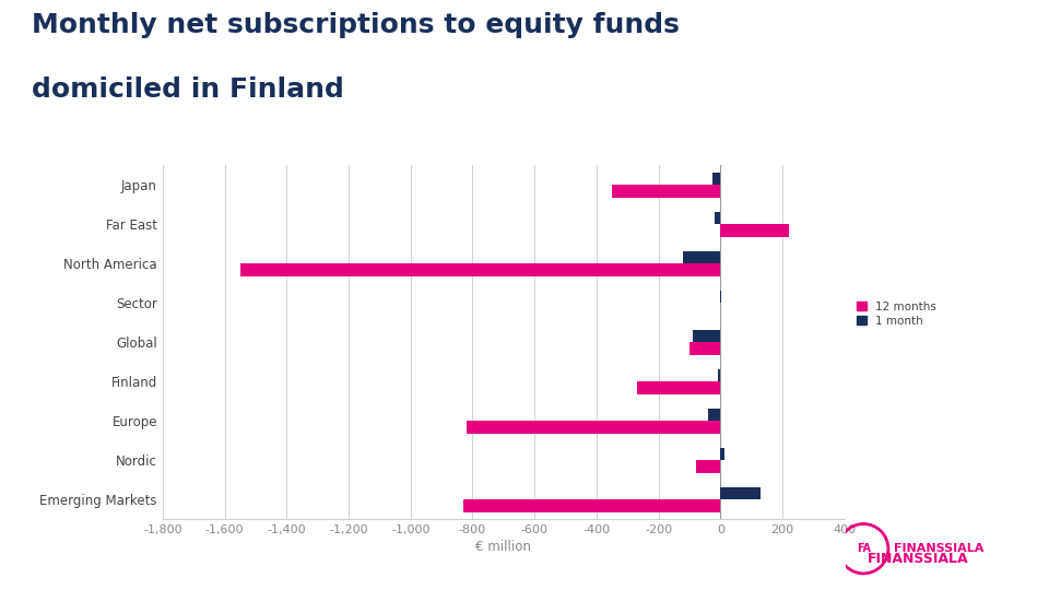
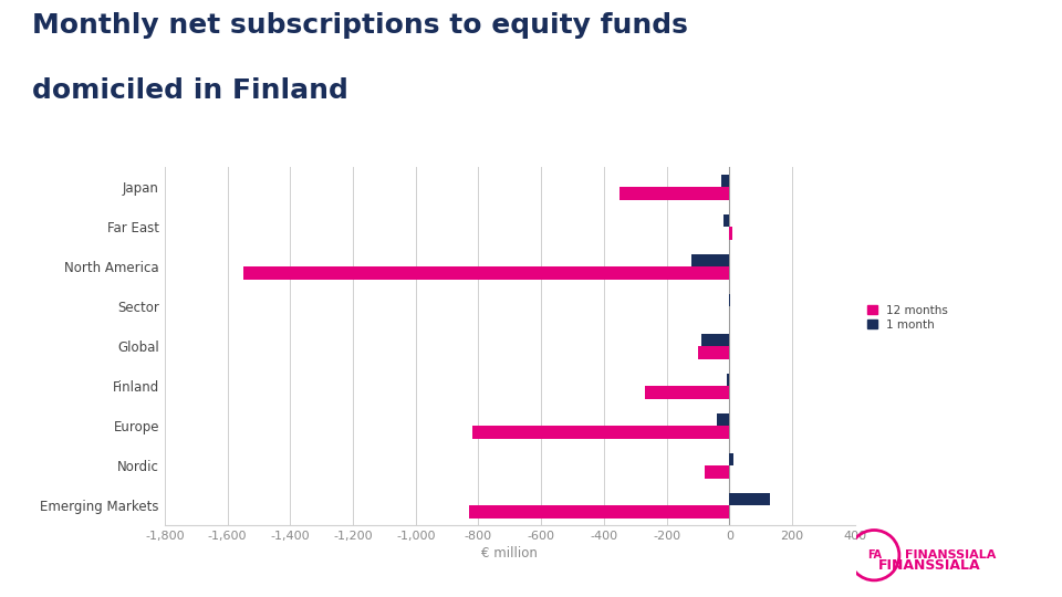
12 months/Far East: 220 -> 10
